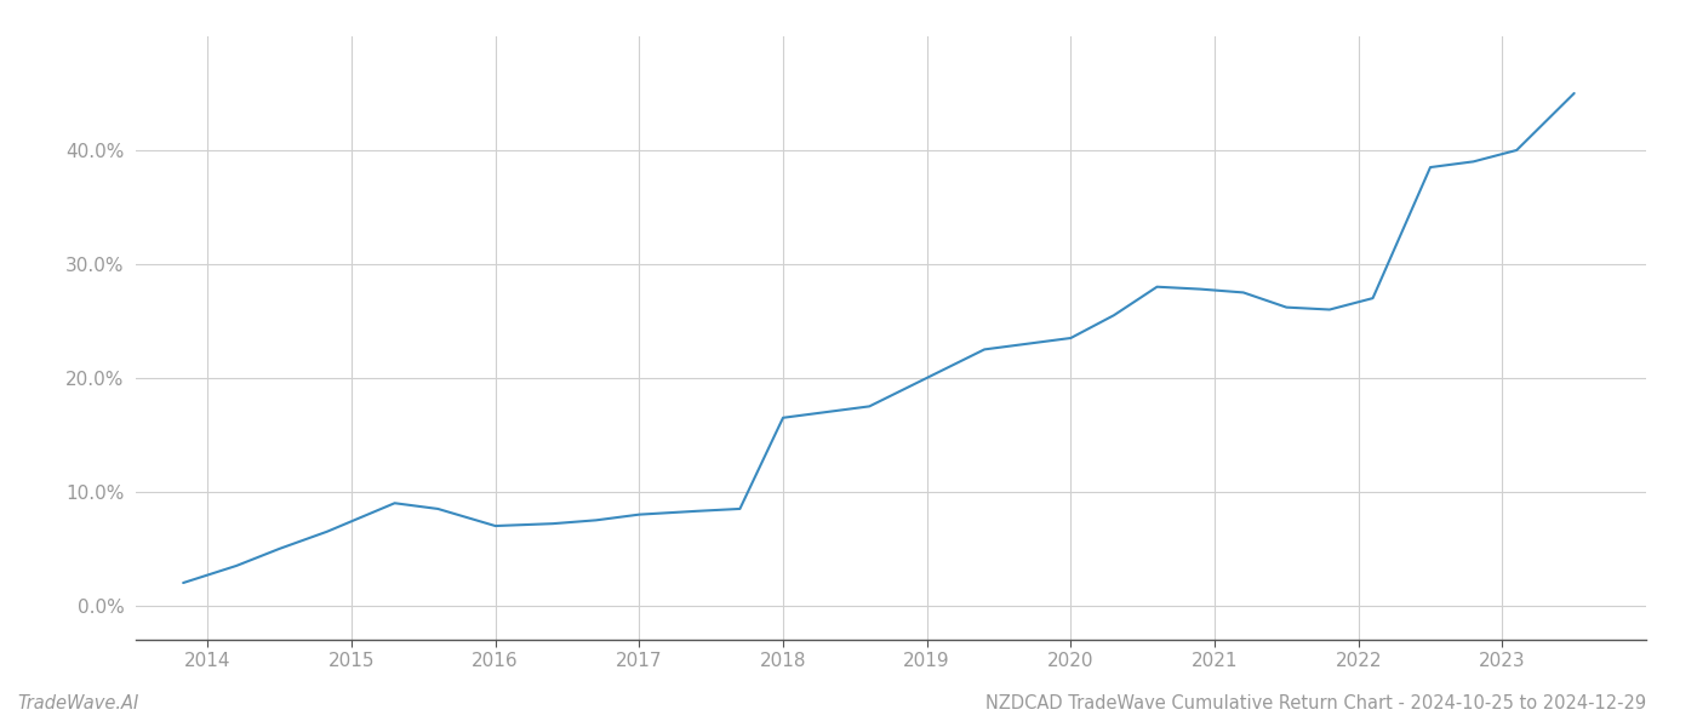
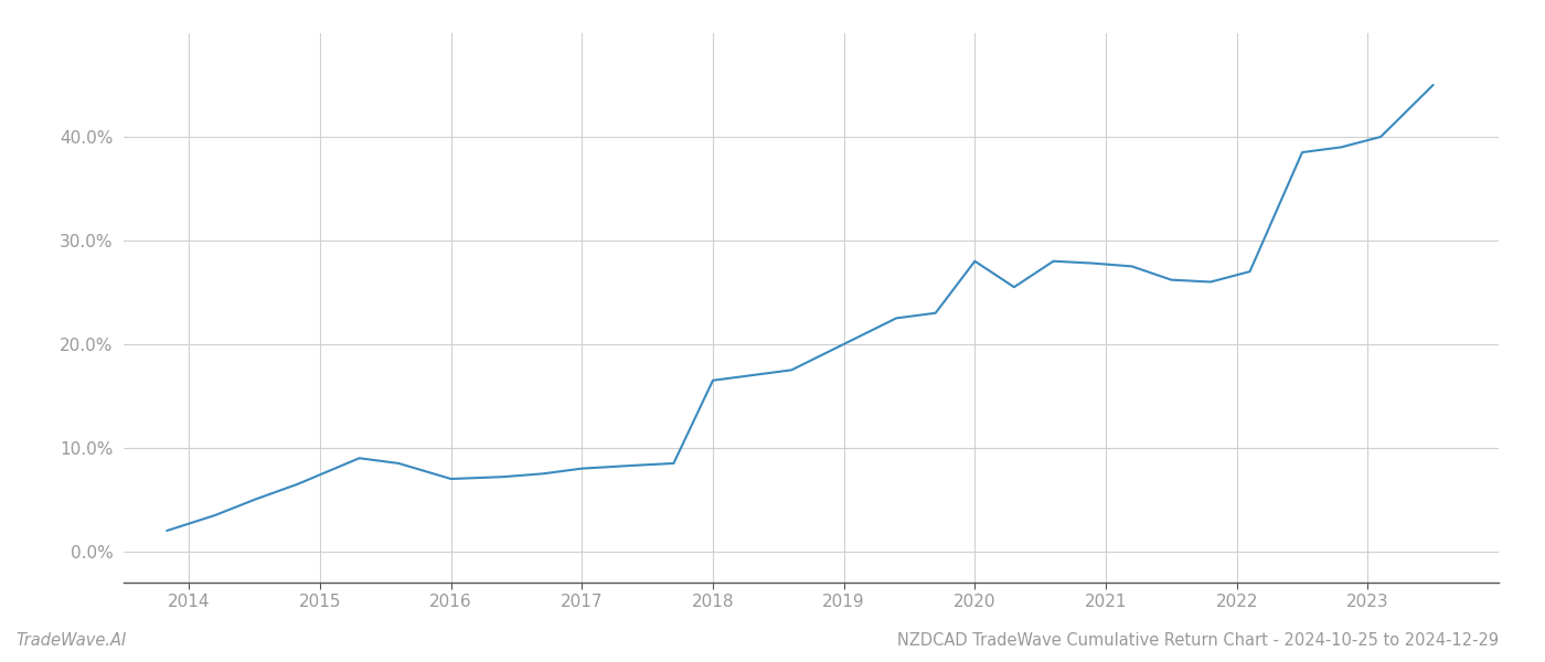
2020: 23.5% -> 28.0%
